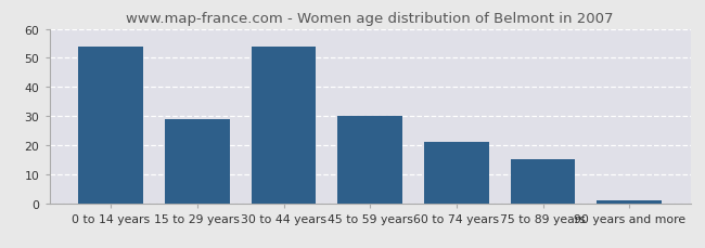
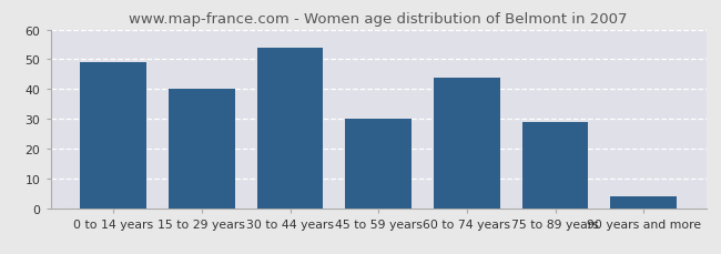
0 to 14 years: 54 -> 49
15 to 29 years: 29 -> 40
60 to 74 years: 21 -> 44
75 to 89 years: 15 -> 29
90 years and more: 1 -> 4
